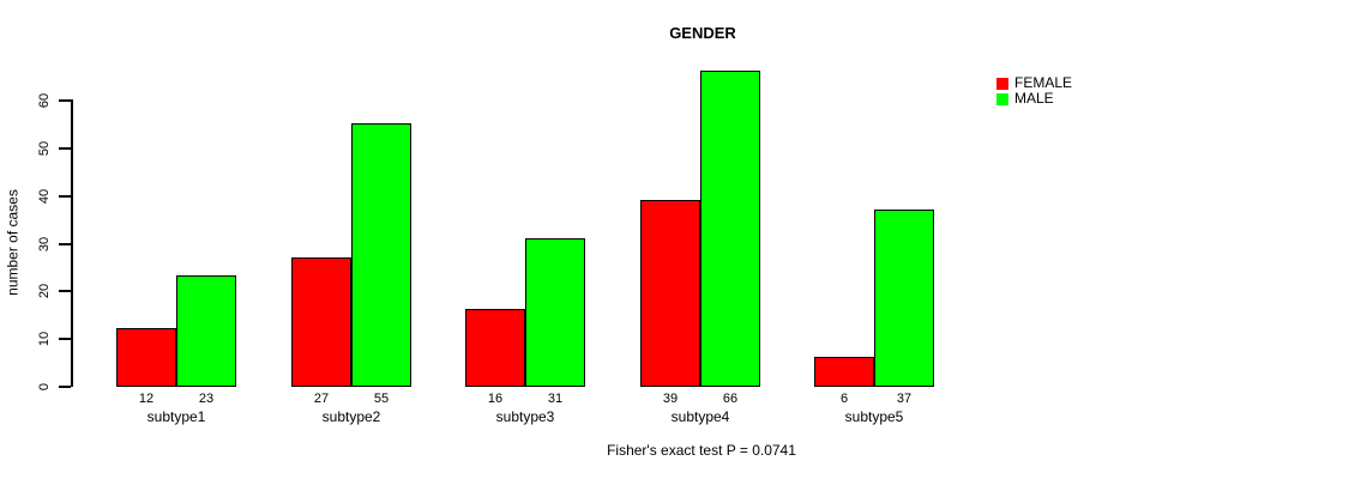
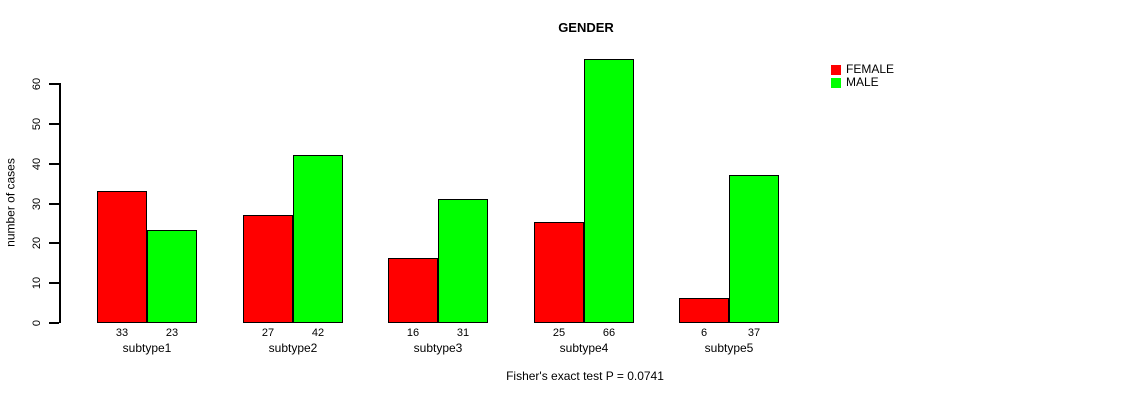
FEMALE/subtype1: 12 -> 33
MALE/subtype2: 55 -> 42
FEMALE/subtype4: 39 -> 25
